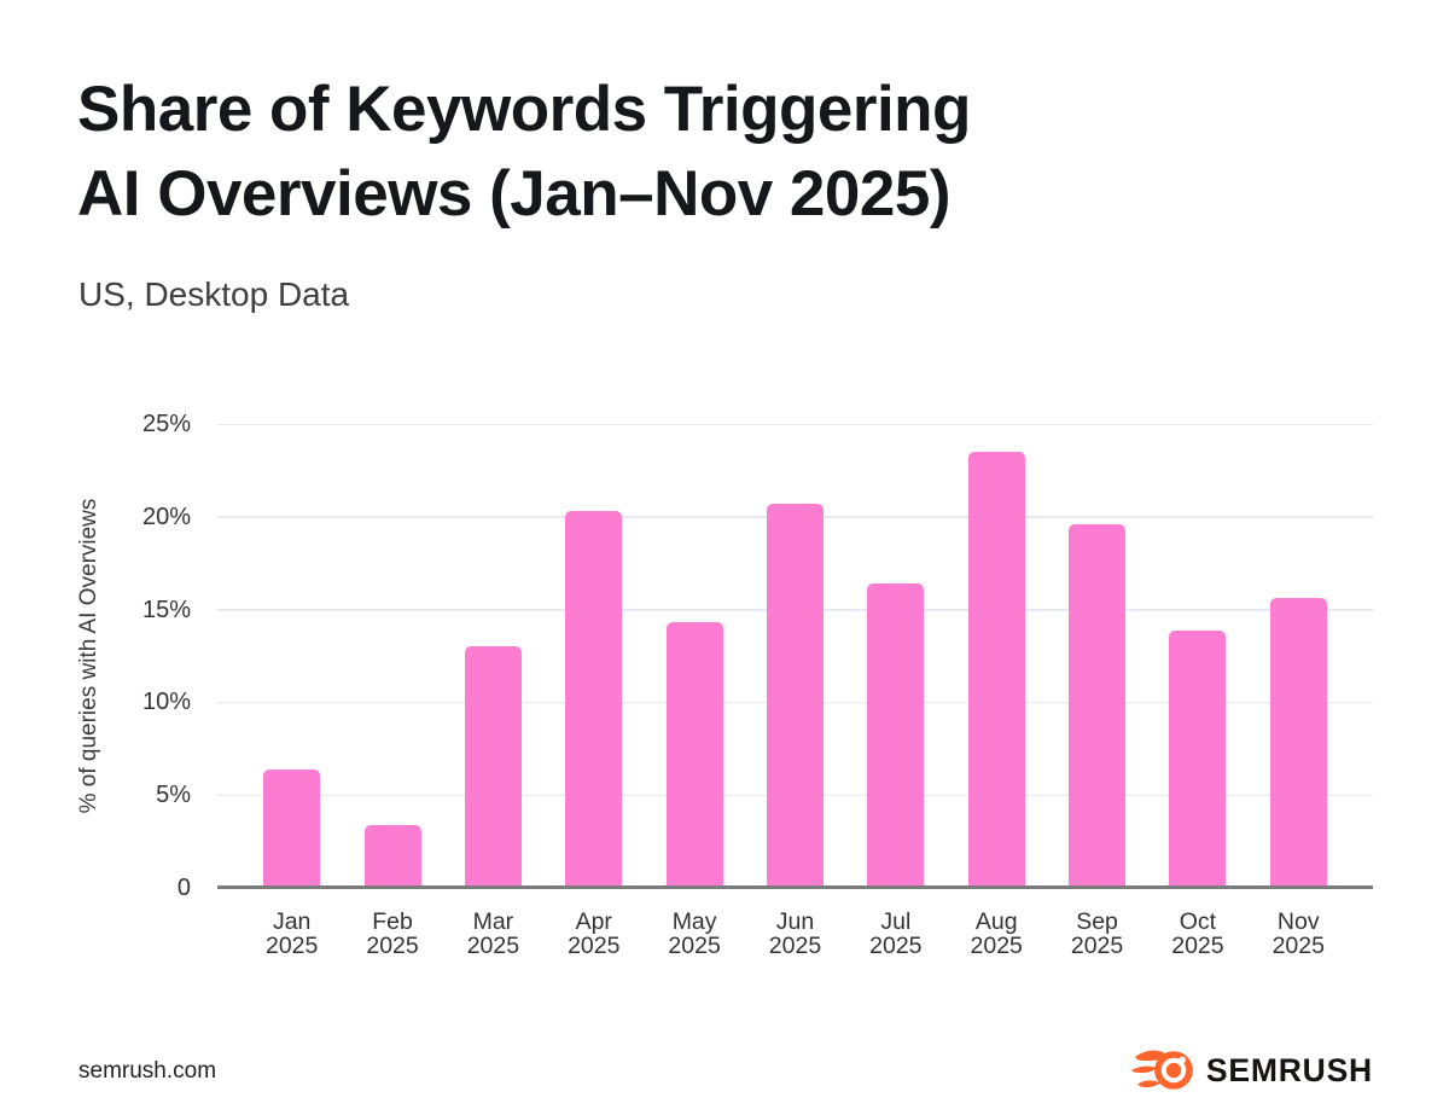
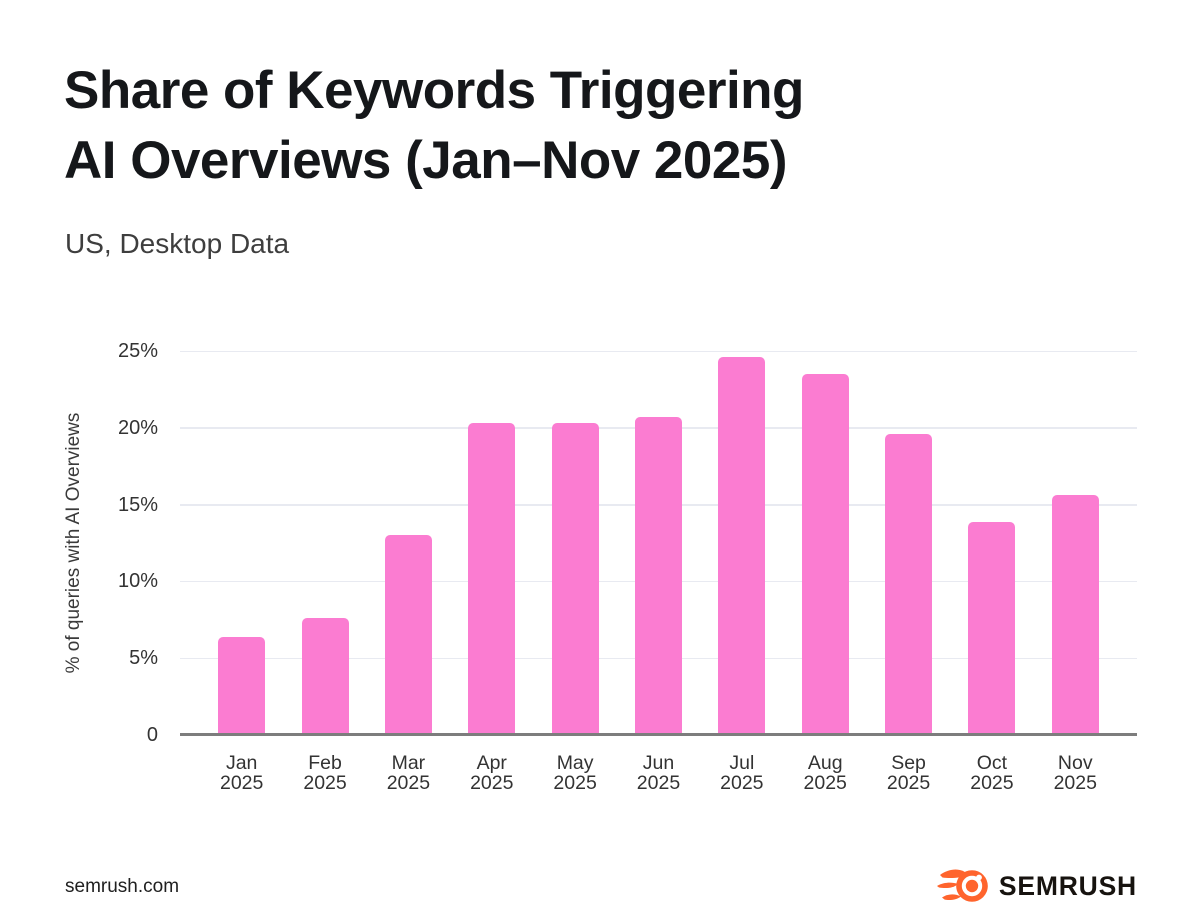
Feb 2025: 3.4% -> 7.6%
May 2025: 14.3% -> 20.3%
Jul 2025: 16.4% -> 24.6%
